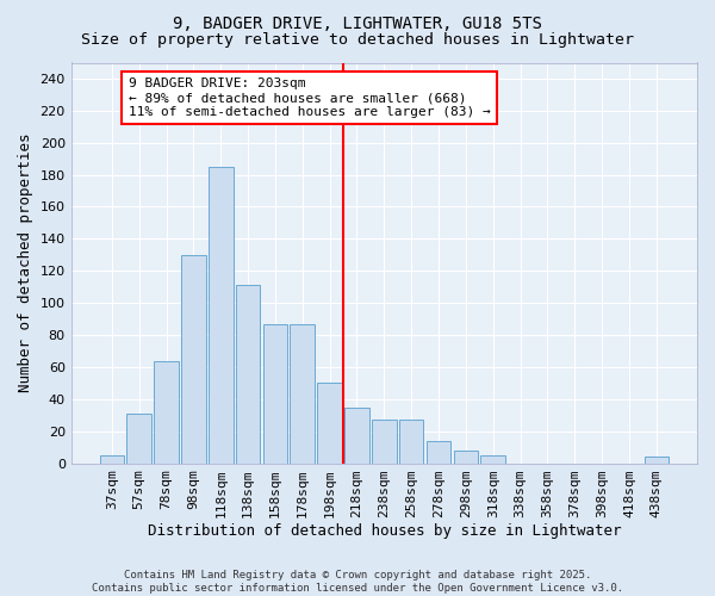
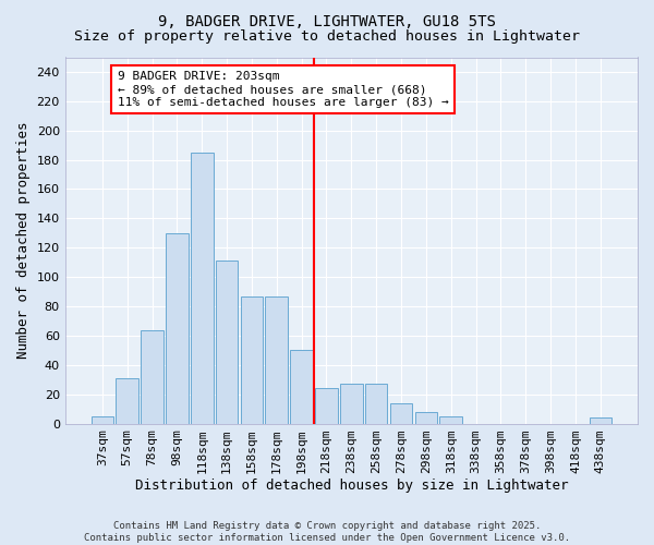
218sqm: 35 -> 24
